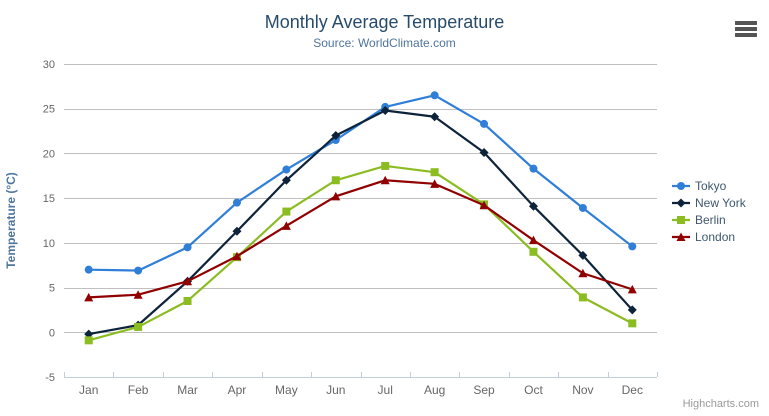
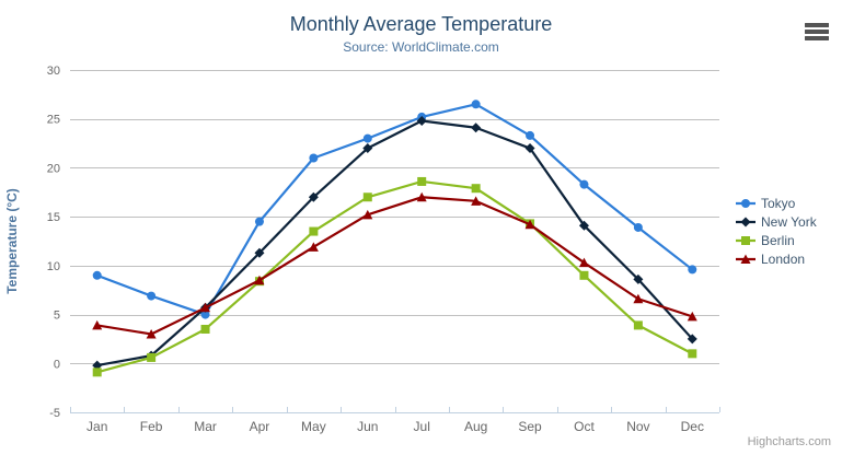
Tokyo/Jan: 7 -> 9
London/Feb: 4 -> 3
Tokyo/Mar: 10 -> 5
Tokyo/May: 18 -> 21
Tokyo/Jun: 22 -> 23
New York/Sep: 20 -> 22
